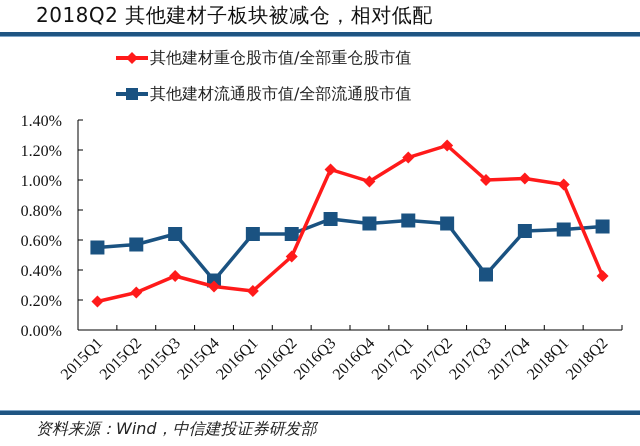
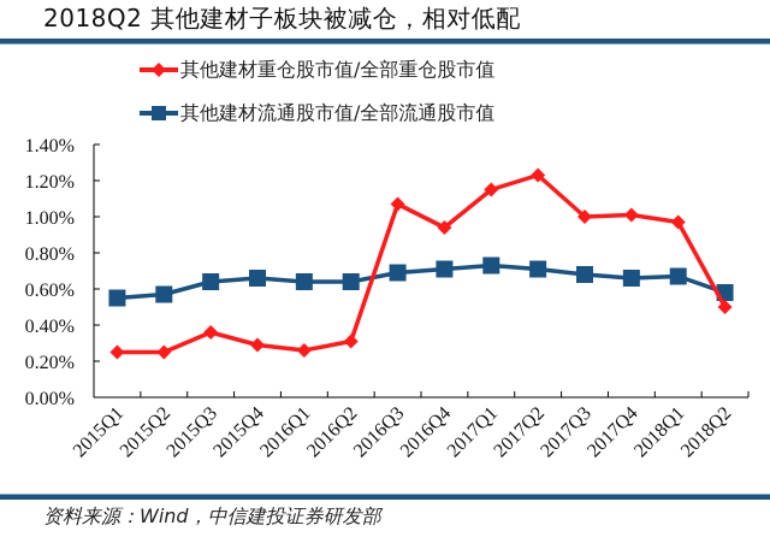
其他建材重仓股市值/全部重仓股市值/2015Q1: 0.19% -> 0.25%
其他建材流通股市值/全部流通股市值/2015Q4: 0.33% -> 0.66%
其他建材重仓股市值/全部重仓股市值/2016Q2: 0.49% -> 0.31%
其他建材流通股市值/全部流通股市值/2016Q3: 0.74% -> 0.69%
其他建材重仓股市值/全部重仓股市值/2016Q4: 0.99% -> 0.94%
其他建材流通股市值/全部流通股市值/2017Q3: 0.37% -> 0.68%
其他建材重仓股市值/全部重仓股市值/2018Q2: 0.36% -> 0.50%
其他建材流通股市值/全部流通股市值/2018Q2: 0.69% -> 0.58%
